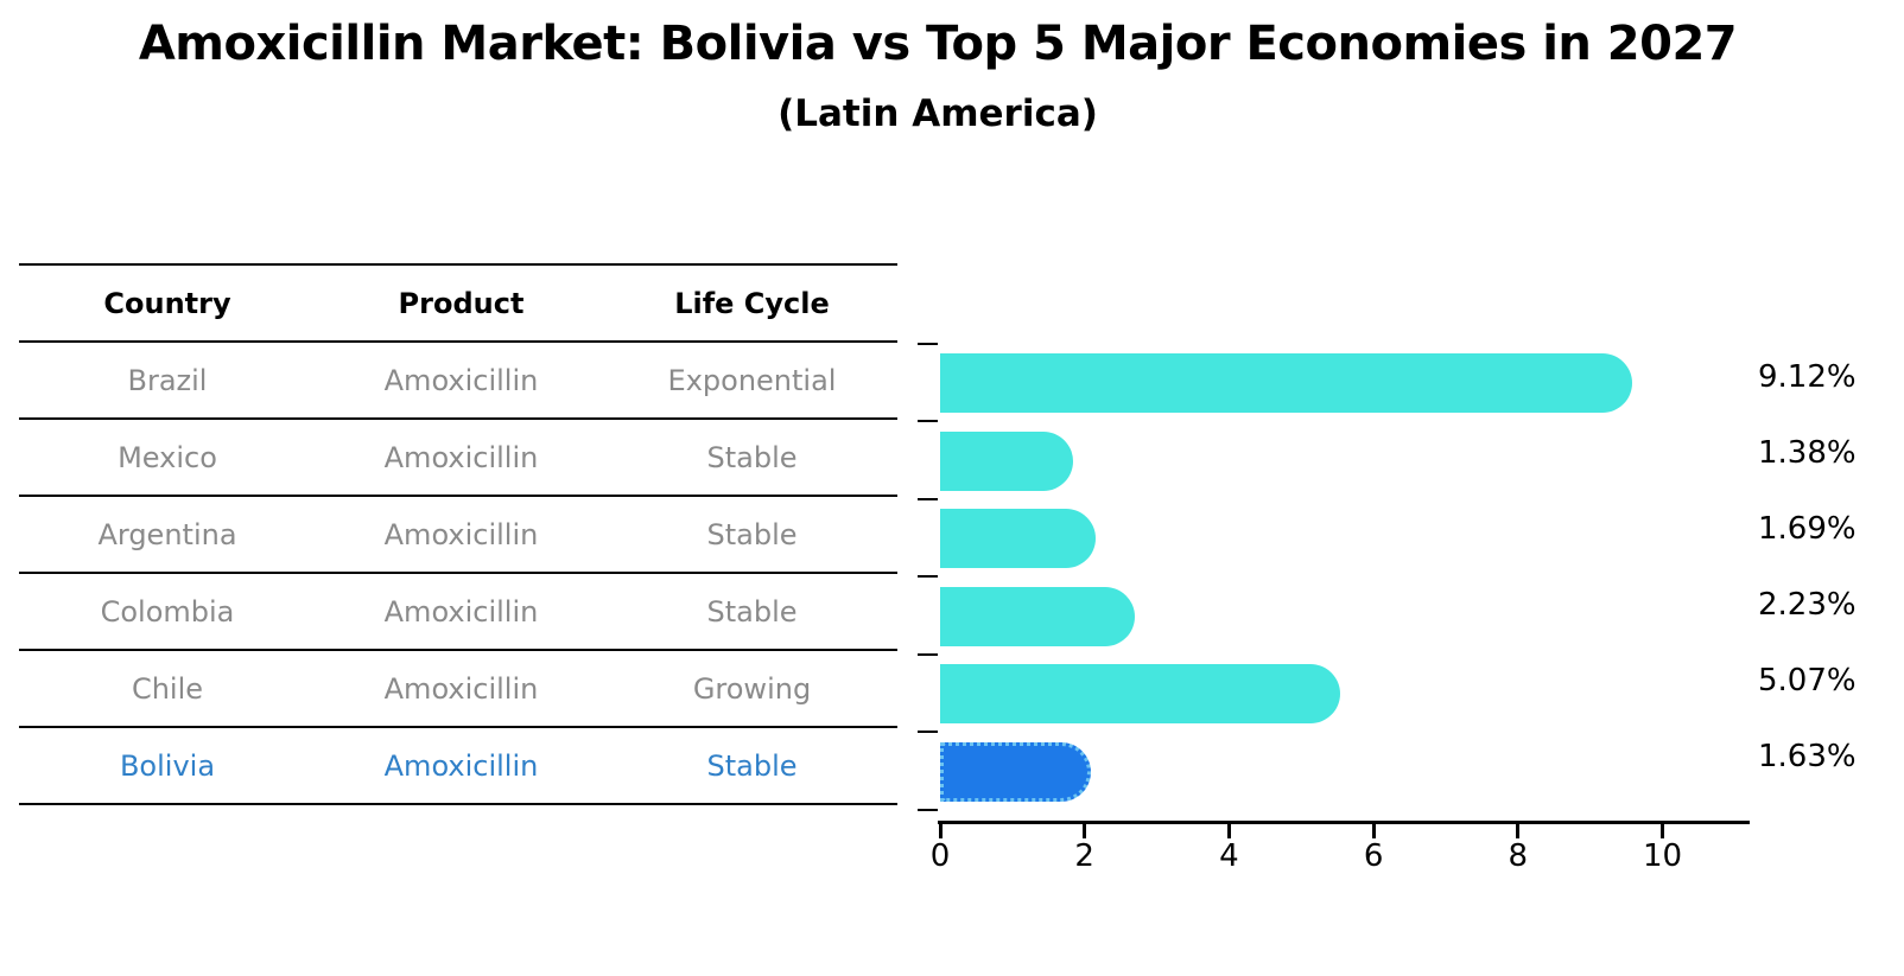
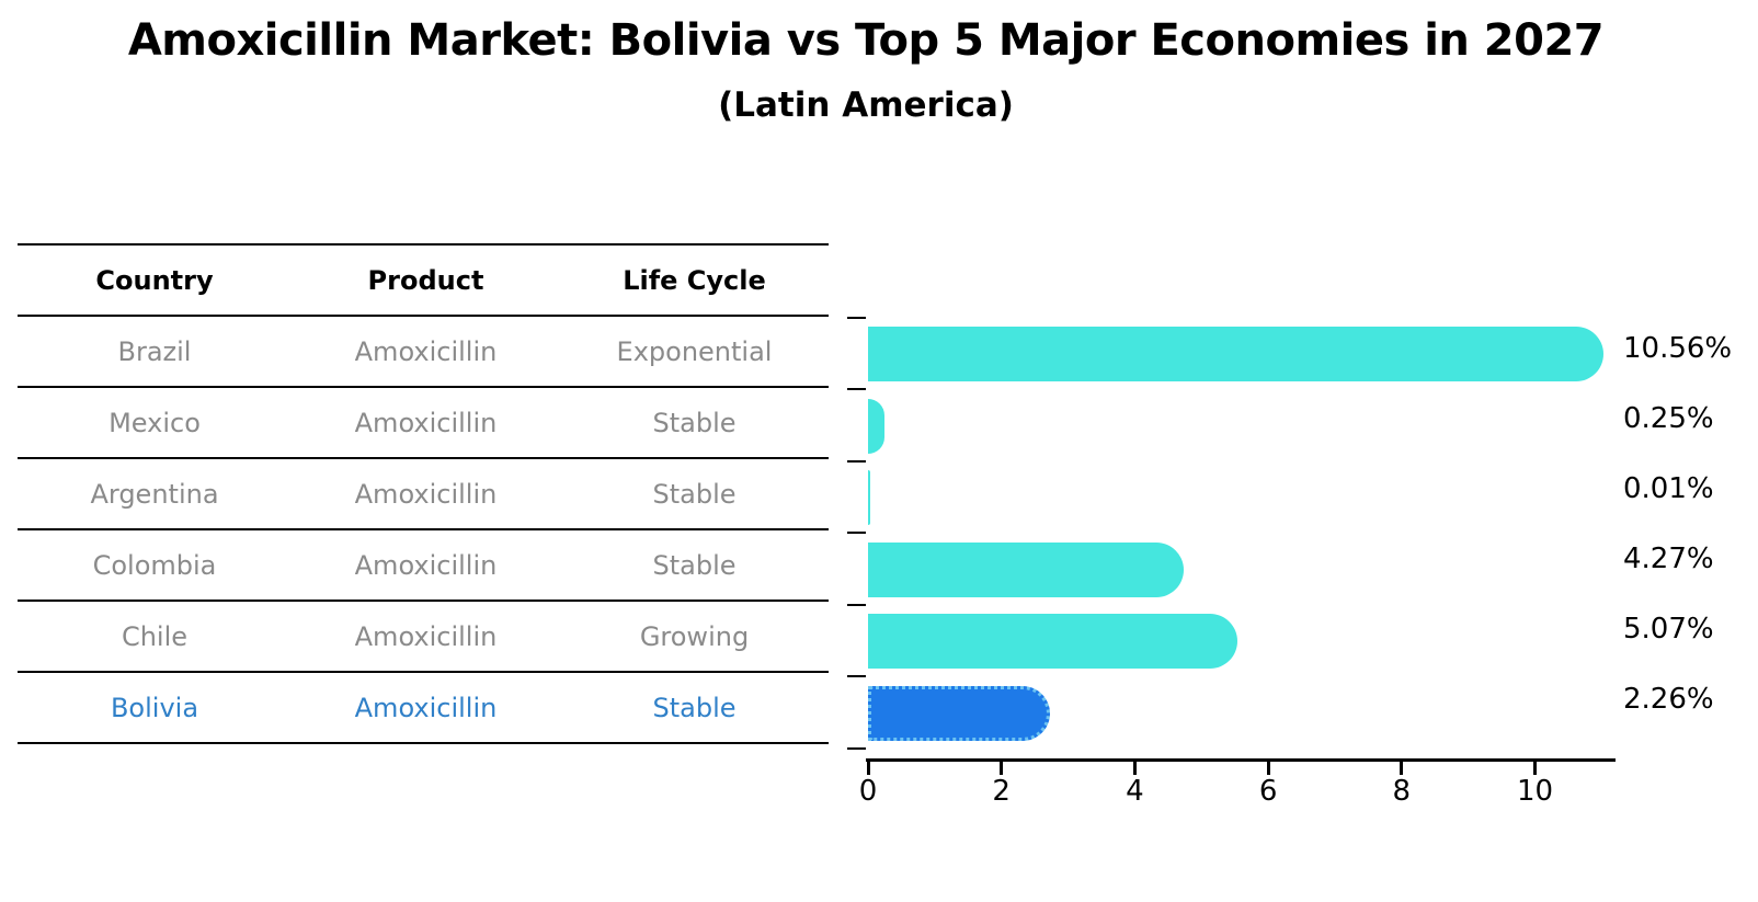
Brazil: 9.12% -> 10.56%
Mexico: 1.38% -> 0.25%
Argentina: 1.69% -> 0.01%
Colombia: 2.23% -> 4.27%
Bolivia: 1.63% -> 2.26%
